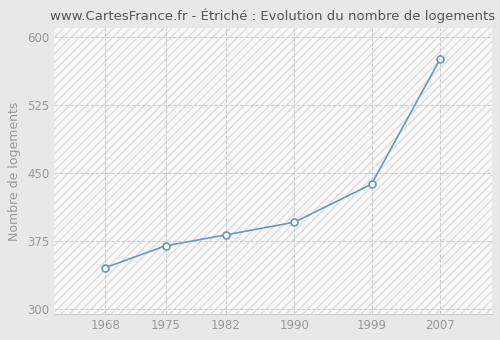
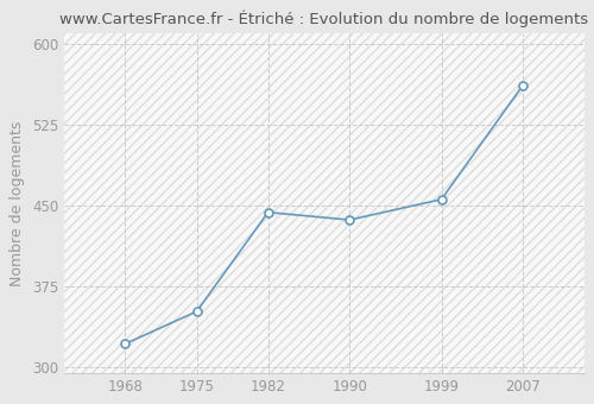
1968: 346 -> 322
1975: 370 -> 352
1982: 382 -> 444
1990: 396 -> 437
1999: 438 -> 456
2007: 576 -> 562
